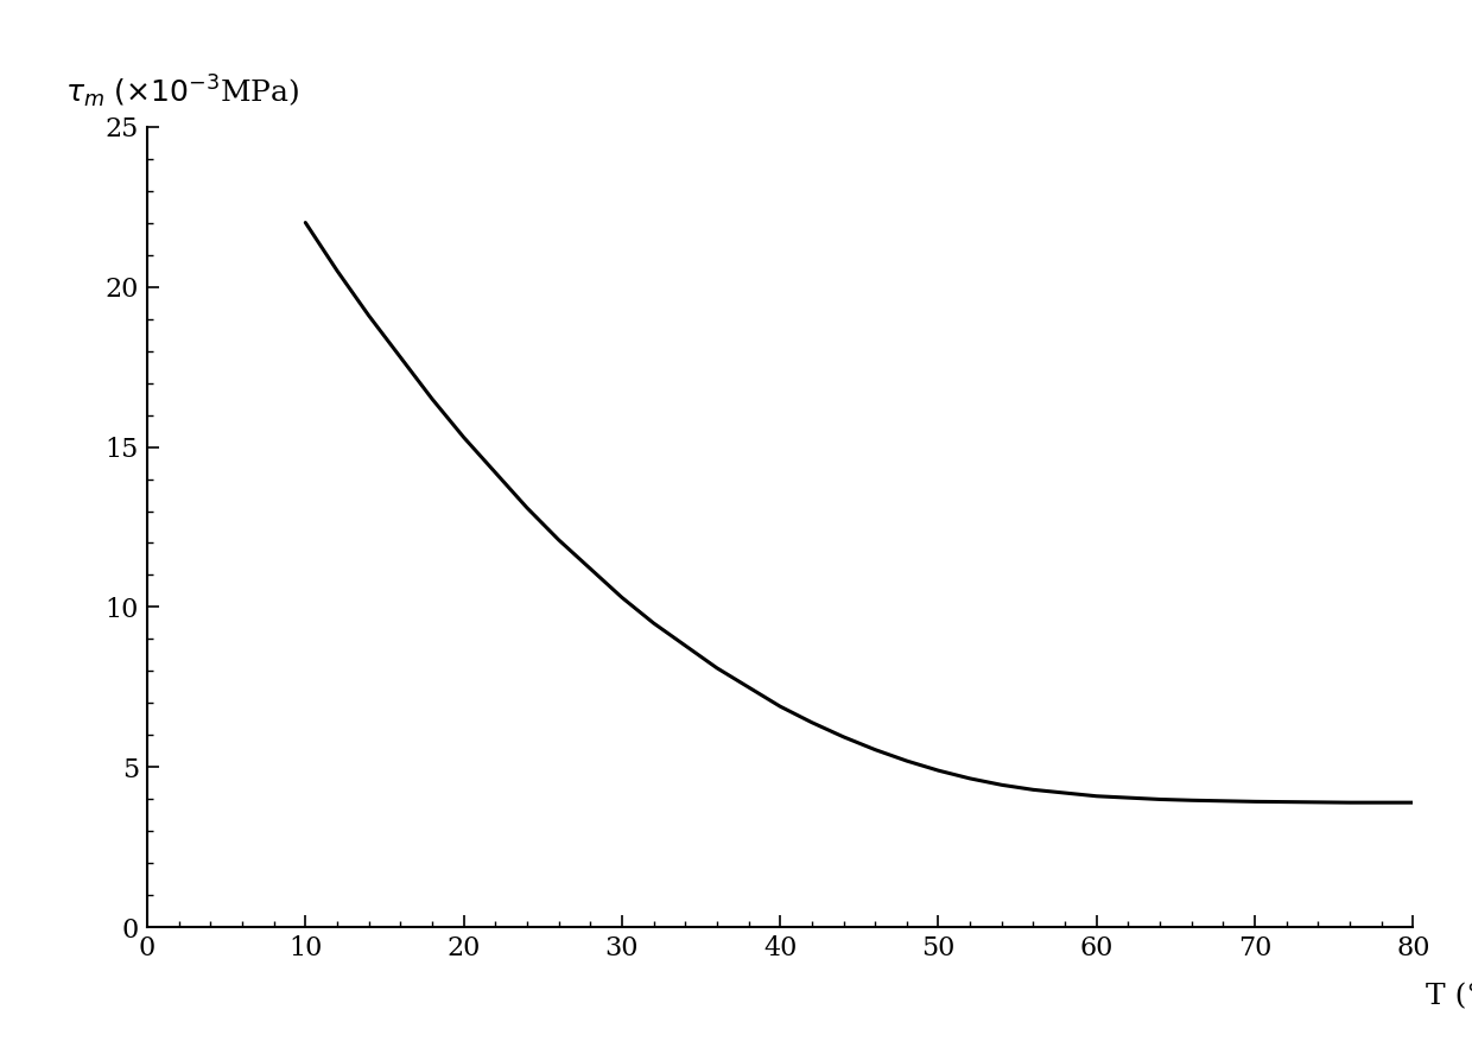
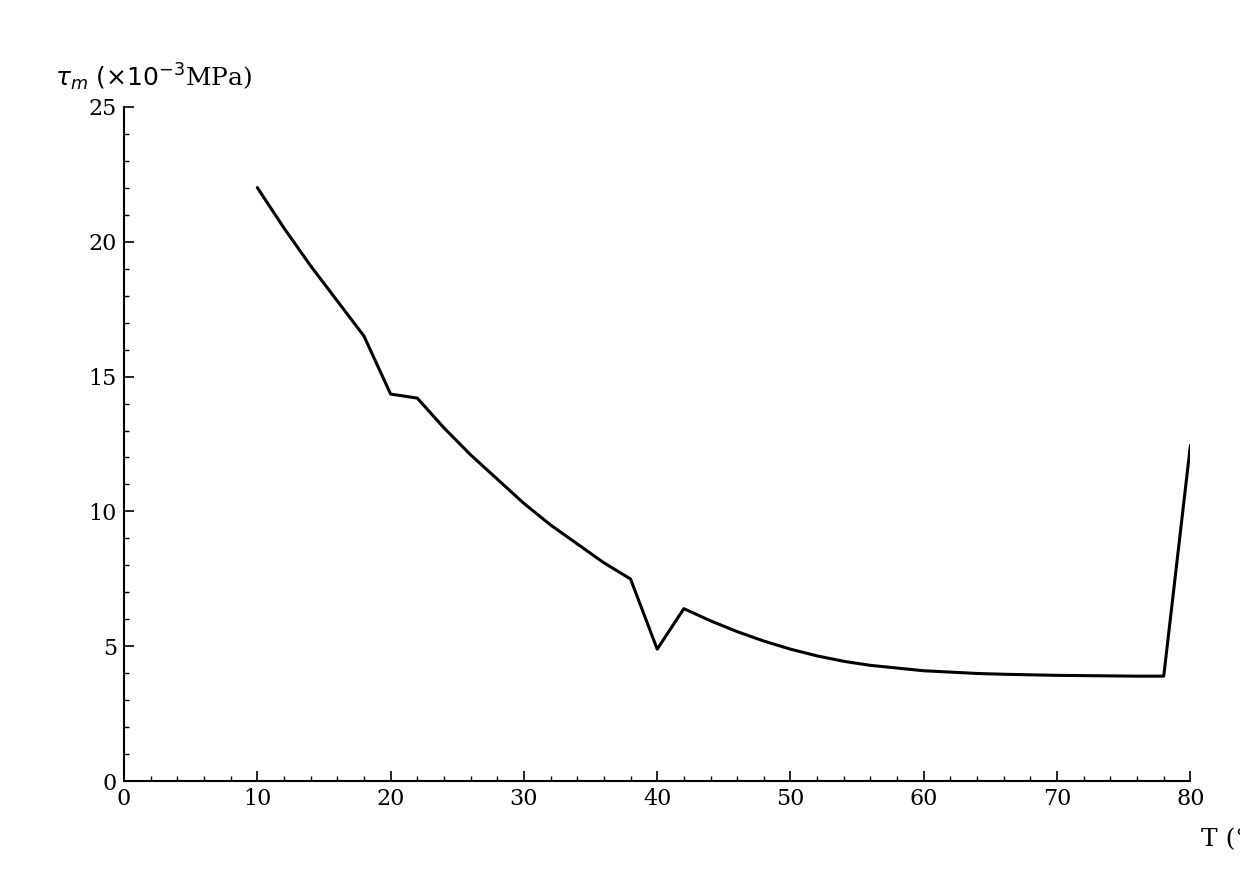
20: 15.30 -> 14.35
40: 6.90 -> 4.90
80: 3.90 -> 12.45
